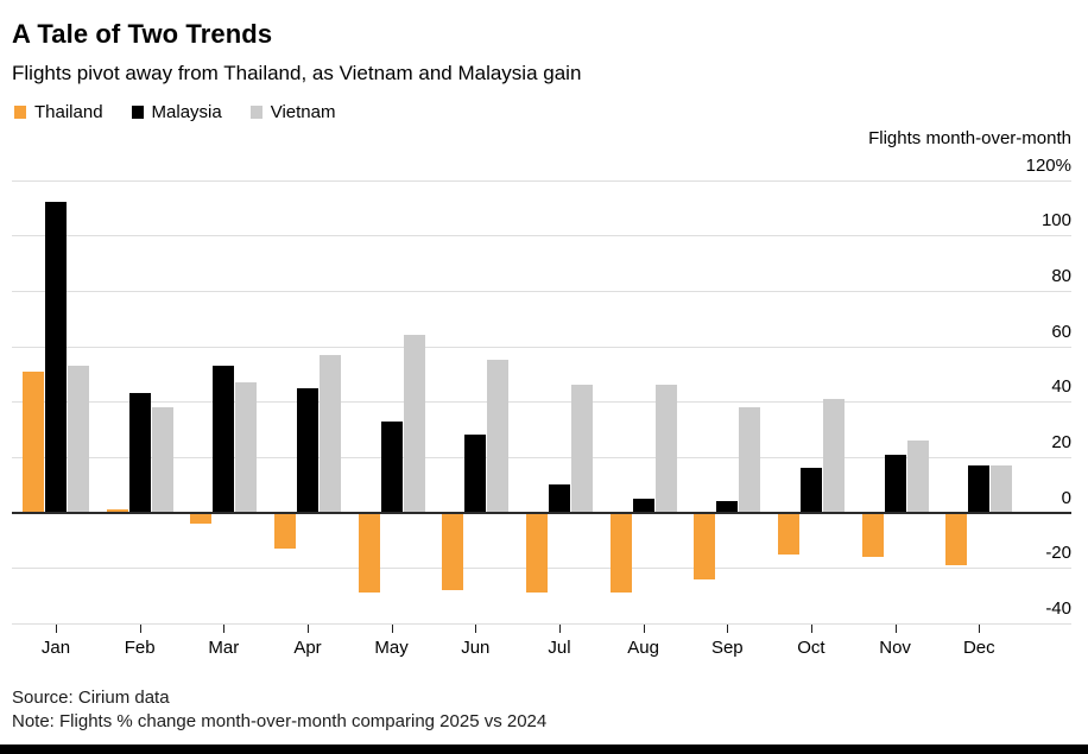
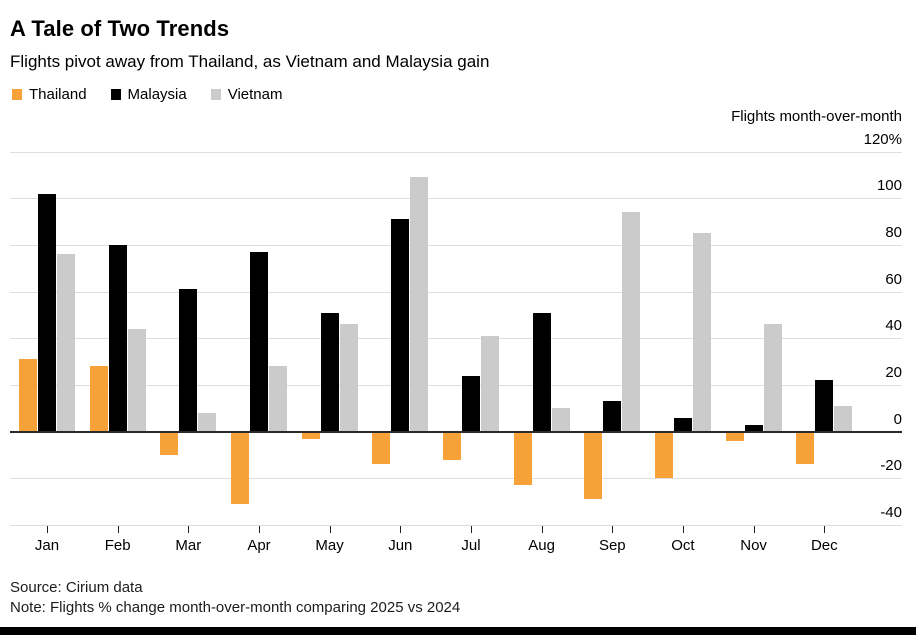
Thailand/Jan: 51% -> 31%
Malaysia/Jan: 112% -> 102%
Vietnam/Jan: 53% -> 76%
Thailand/Feb: 1% -> 28%
Malaysia/Feb: 43% -> 80%
Vietnam/Feb: 38% -> 44%
Thailand/Mar: -4% -> -10%
Malaysia/Mar: 53% -> 61%
Vietnam/Mar: 47% -> 8%
Thailand/Apr: -13% -> -31%
Malaysia/Apr: 45% -> 77%
Vietnam/Apr: 57% -> 28%
Thailand/May: -29% -> -3%
Malaysia/May: 33% -> 51%
Vietnam/May: 64% -> 46%
Thailand/Jun: -28% -> -14%
Malaysia/Jun: 28% -> 91%
Vietnam/Jun: 55% -> 109%
Thailand/Jul: -29% -> -12%
Malaysia/Jul: 10% -> 24%
Vietnam/Jul: 46% -> 41%
Thailand/Aug: -29% -> -23%
Malaysia/Aug: 5% -> 51%
Vietnam/Aug: 46% -> 10%
Thailand/Sep: -24% -> -29%
Malaysia/Sep: 4% -> 13%
Vietnam/Sep: 38% -> 94%
Thailand/Oct: -15% -> -20%
Malaysia/Oct: 16% -> 6%
Vietnam/Oct: 41% -> 85%
Thailand/Nov: -16% -> -4%
Malaysia/Nov: 21% -> 3%
Vietnam/Nov: 26% -> 46%
Thailand/Dec: -19% -> -14%
Malaysia/Dec: 17% -> 22%
Vietnam/Dec: 17% -> 11%
